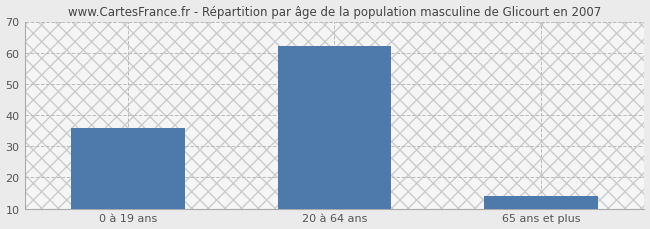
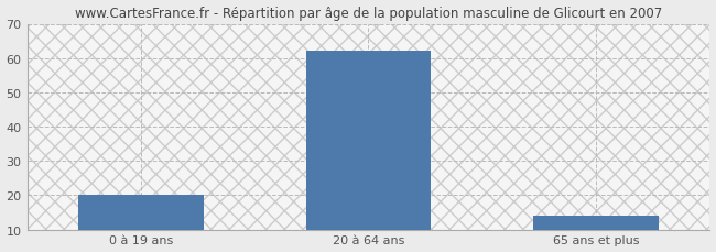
0 à 19 ans: 36 -> 20
